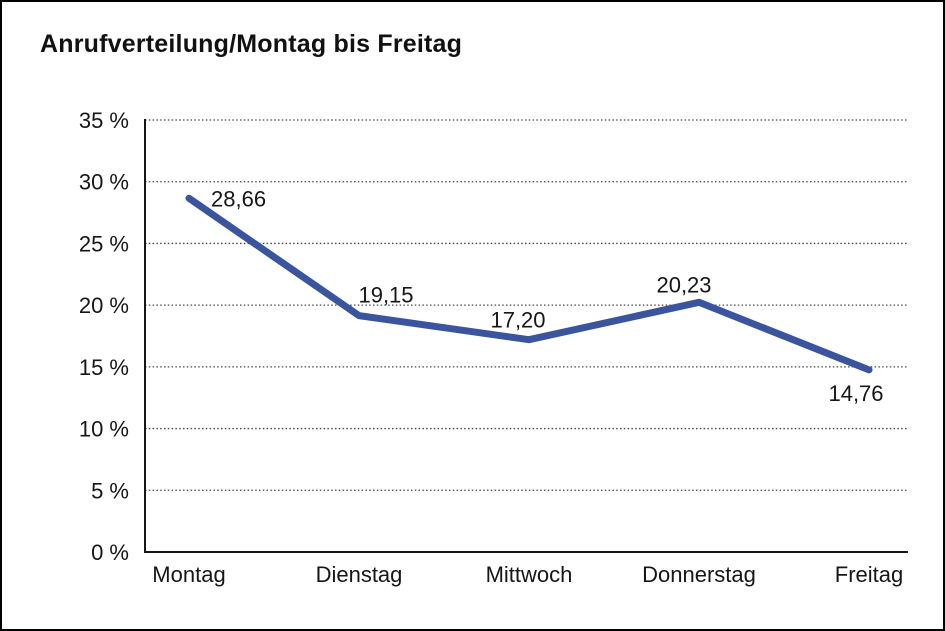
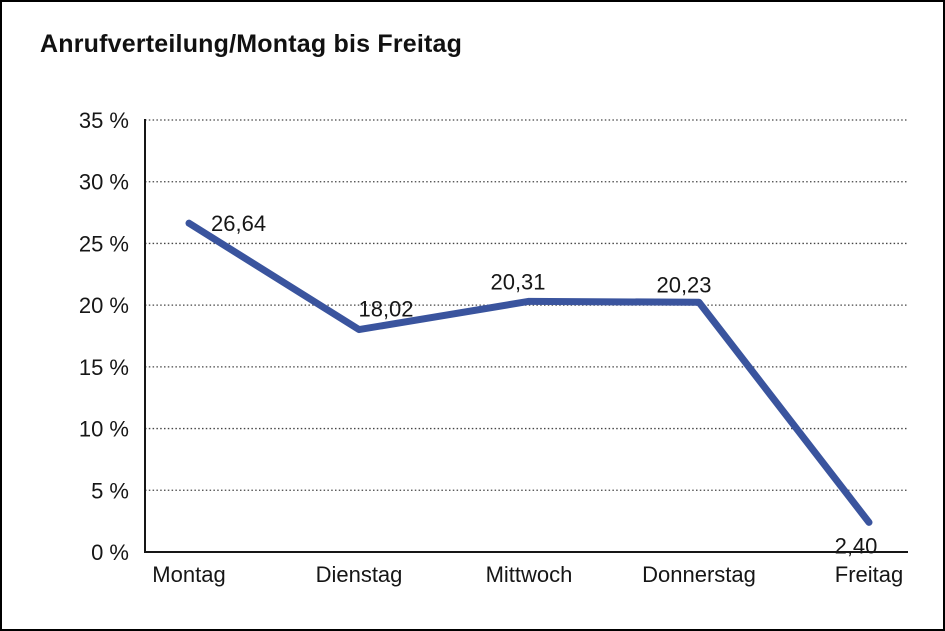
Montag: 28,66 -> 26,64
Dienstag: 19,15 -> 18,02
Mittwoch: 17,20 -> 20,31
Freitag: 14,76 -> 2,40
